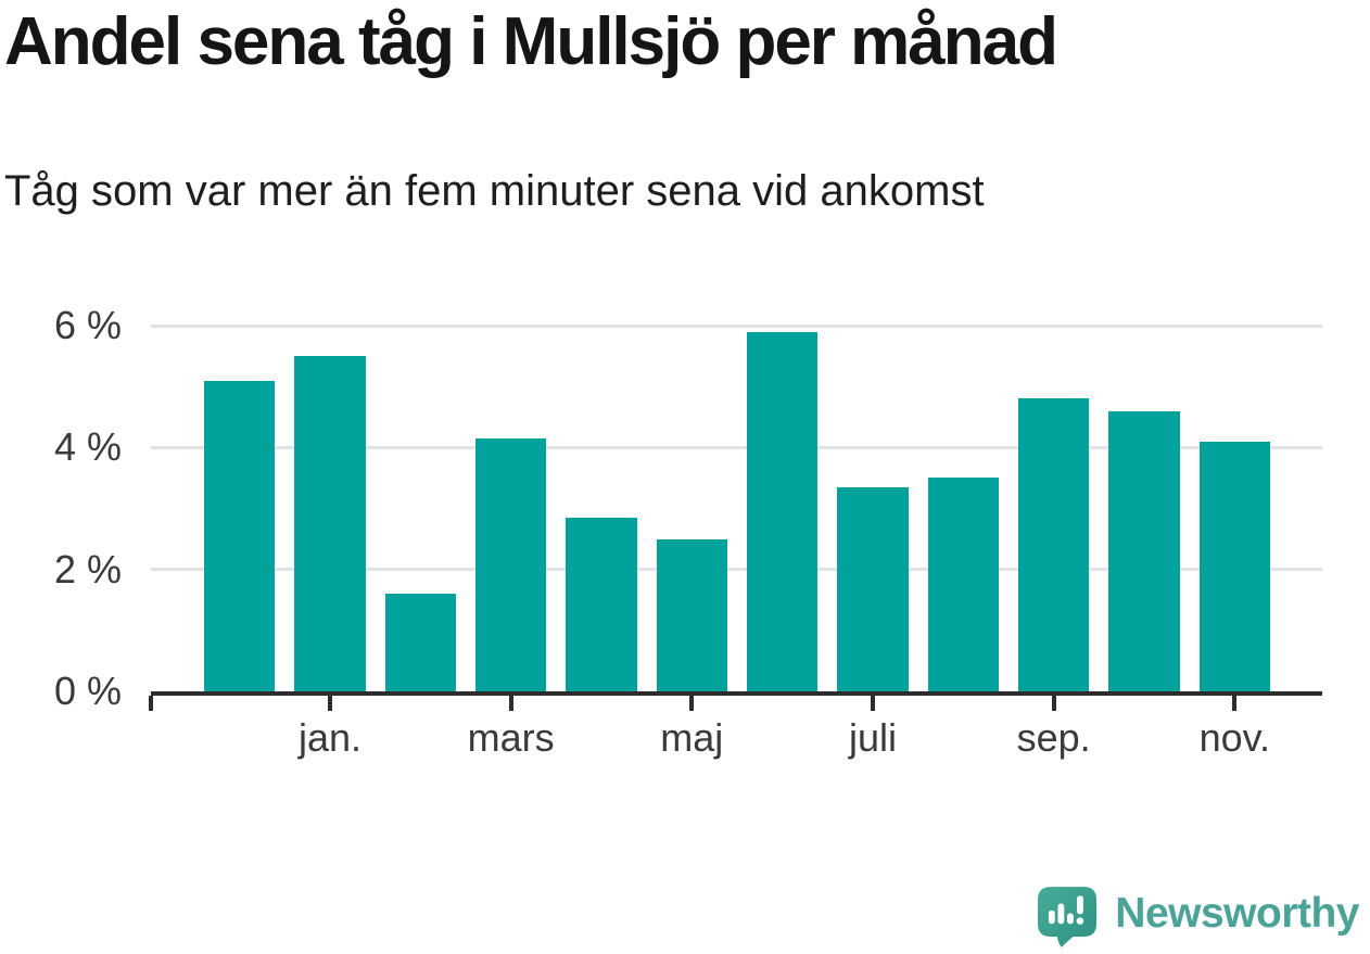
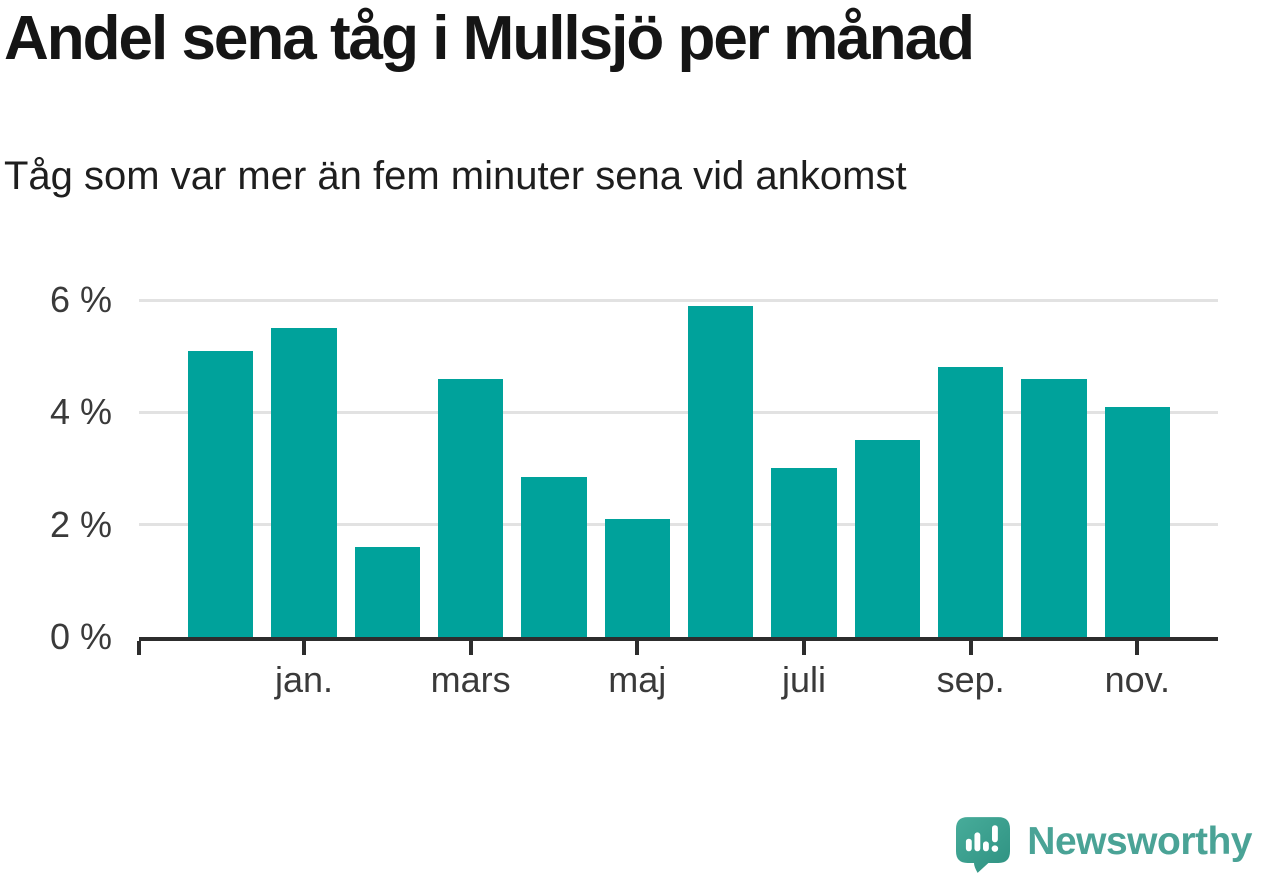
mars: 4.2% -> 4.6%
maj: 2.5% -> 2.1%
juli: 3.4% -> 3.0%
